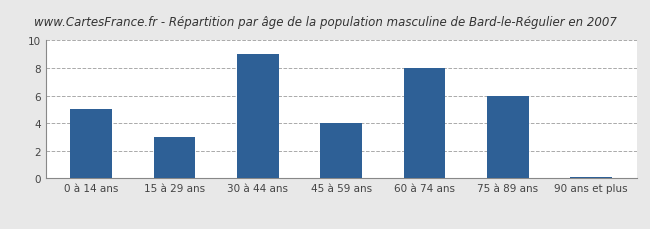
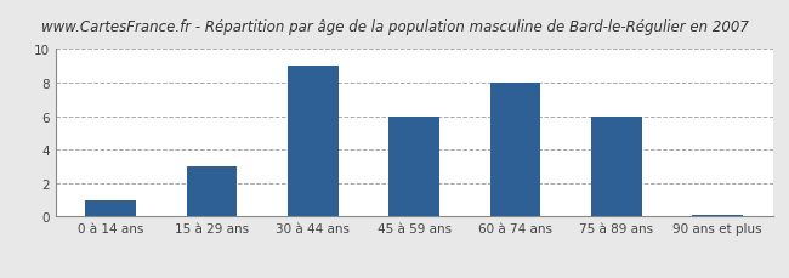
0 à 14 ans: 5.0 -> 1.0
45 à 59 ans: 4.0 -> 6.0
